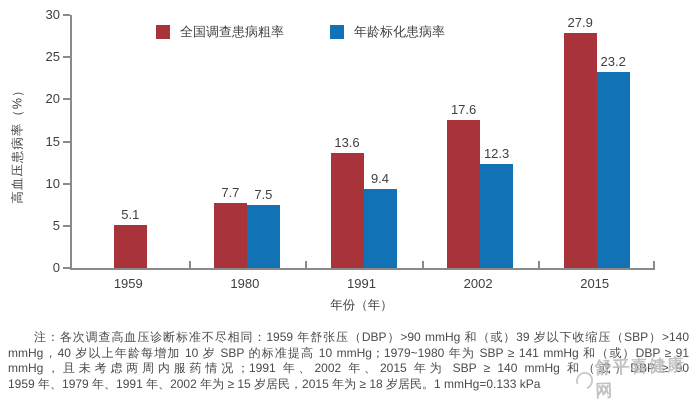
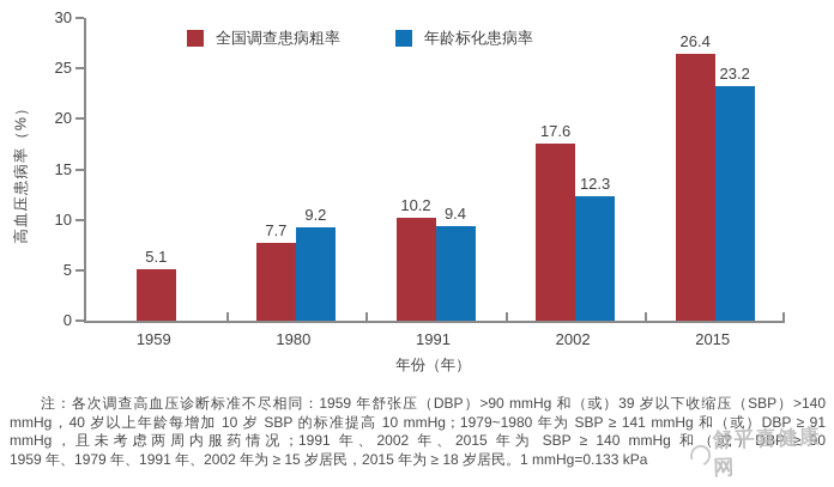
年龄标化患病率/1980: 7.5 -> 9.2
全国调查患病粗率/1991: 13.6 -> 10.2
全国调查患病粗率/2015: 27.9 -> 26.4
